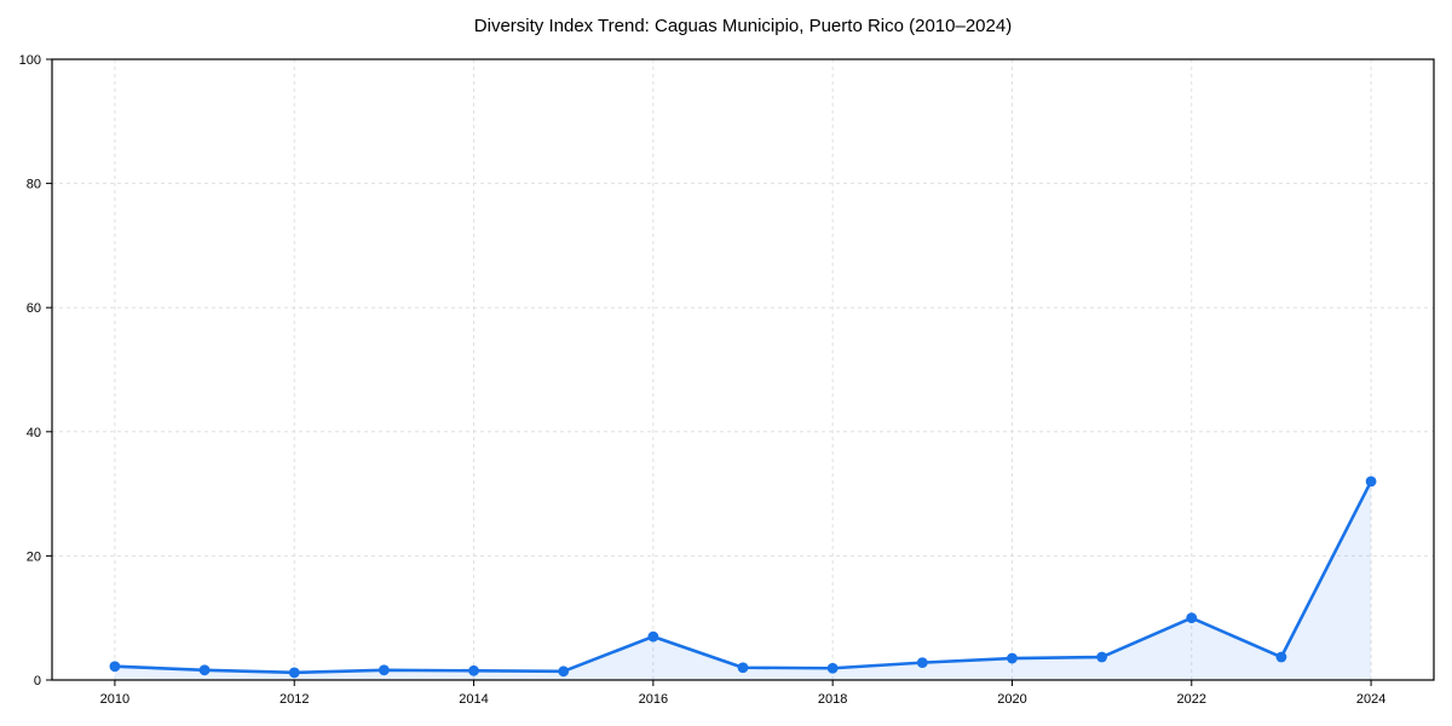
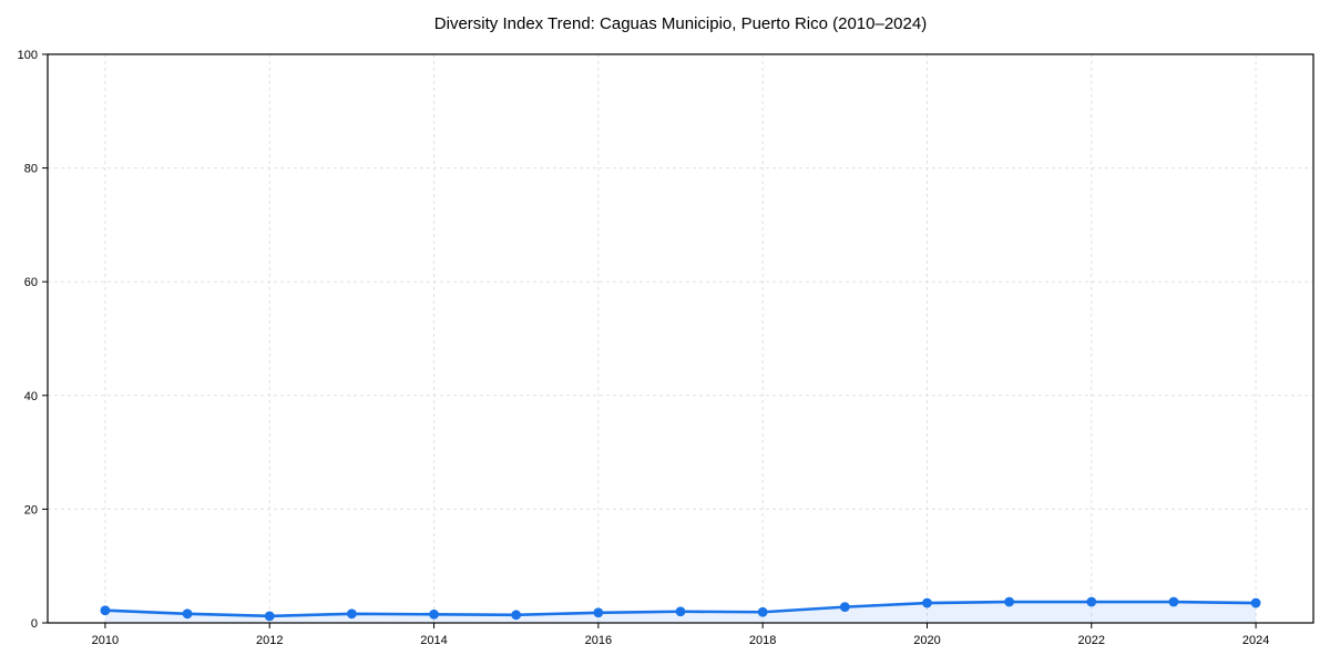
2016: 7 -> 2
2022: 10 -> 4
2024: 32 -> 4
